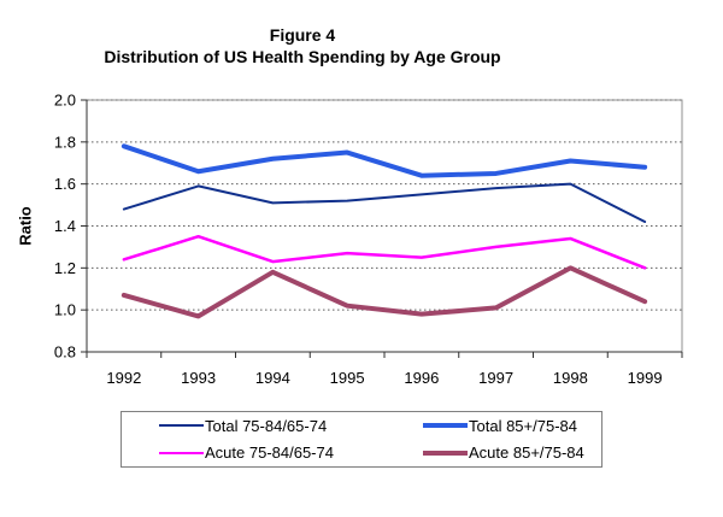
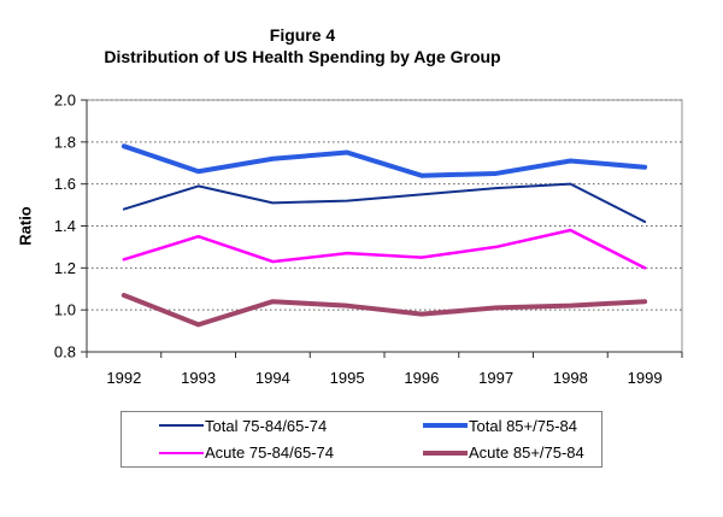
Acute 85+/75-84/1993: 0.97 -> 0.93
Acute 85+/75-84/1994: 1.18 -> 1.04
Acute 75-84/65-74/1998: 1.34 -> 1.38
Acute 85+/75-84/1998: 1.20 -> 1.02
